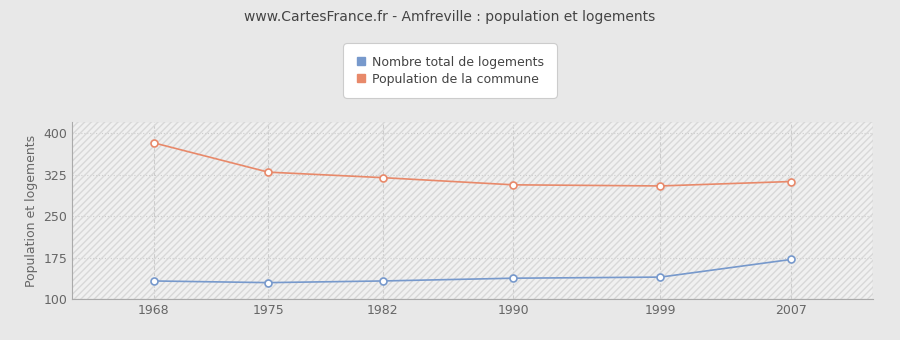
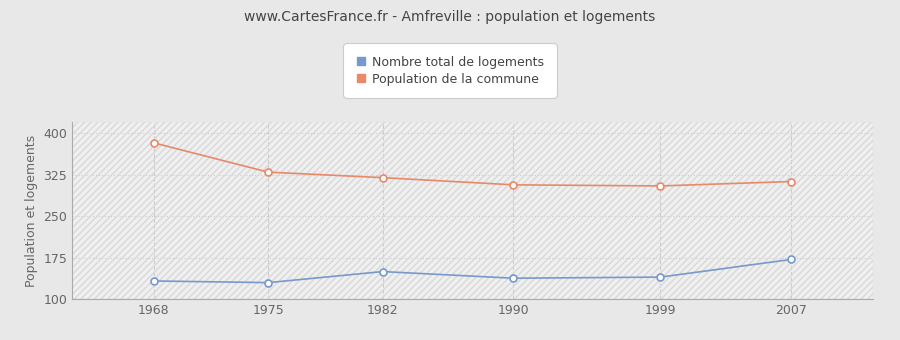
Nombre total de logements/1982: 133 -> 150
